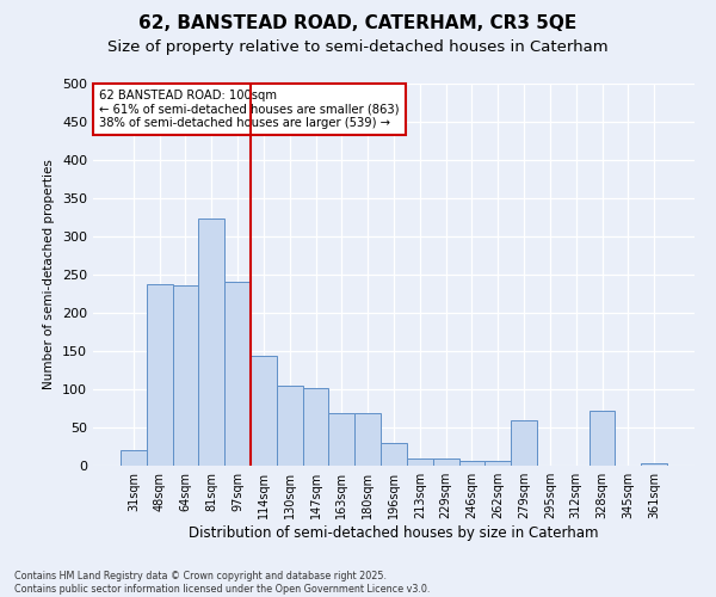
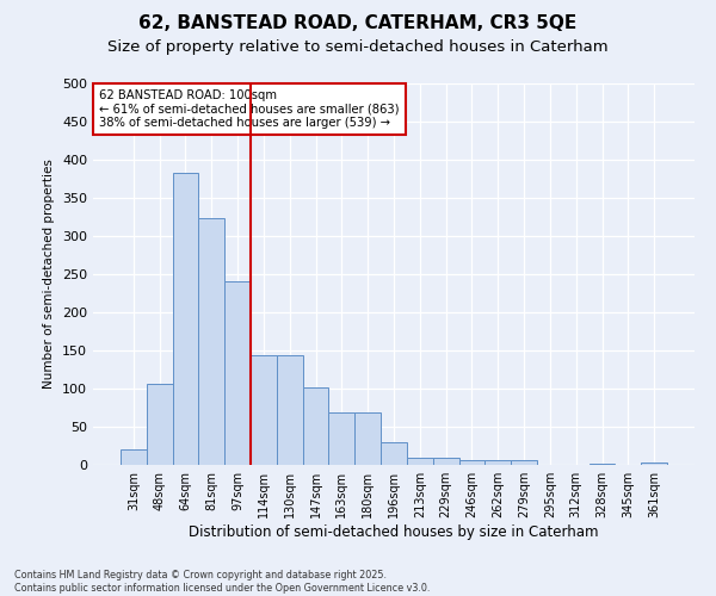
48sqm: 238 -> 107
64sqm: 236 -> 383
130sqm: 104 -> 143
279sqm: 60 -> 6
328sqm: 72 -> 2
